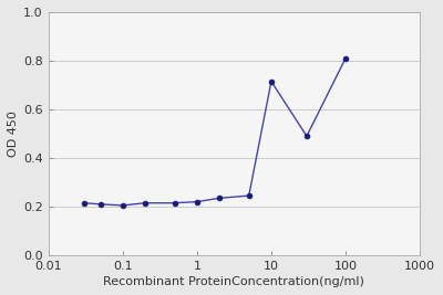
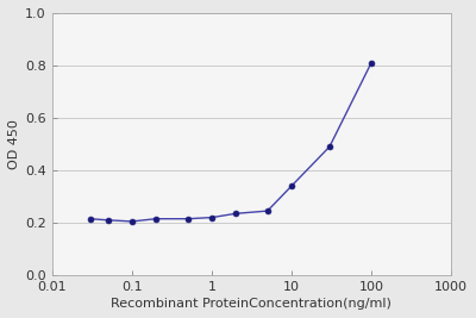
10: 0.715 -> 0.340
